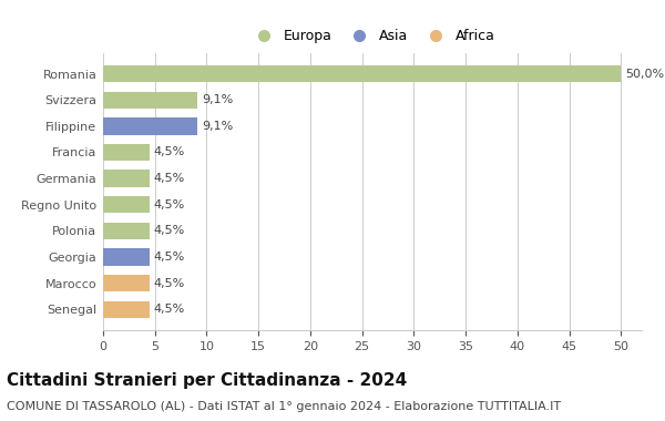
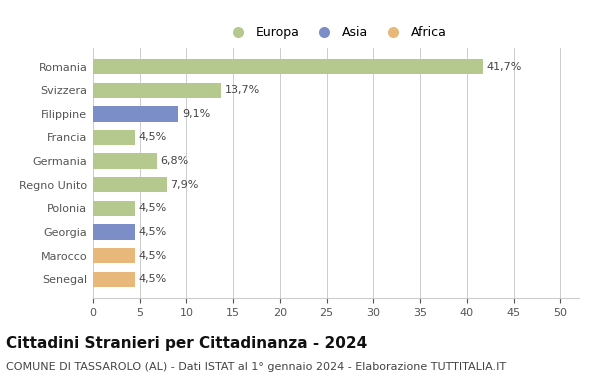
Romania: 50,0% -> 41,7%
Svizzera: 9,1% -> 13,7%
Germania: 4,5% -> 6,8%
Regno Unito: 4,5% -> 7,9%
